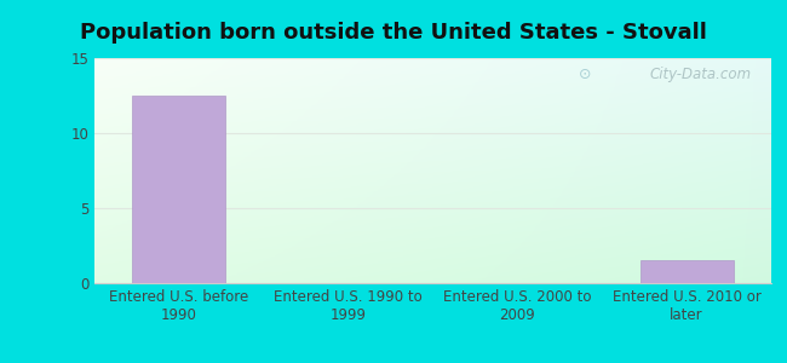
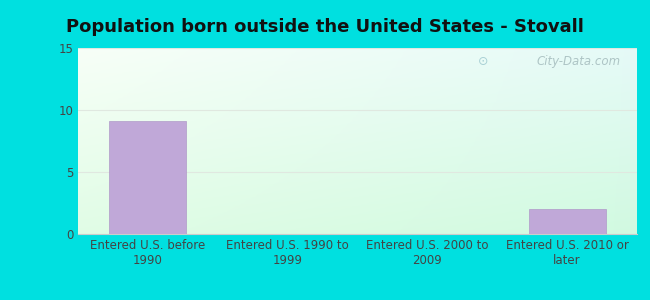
Entered U.S. before 1990: 12.5 -> 9.1
Entered U.S. 2010 or later: 1.5 -> 2.0
